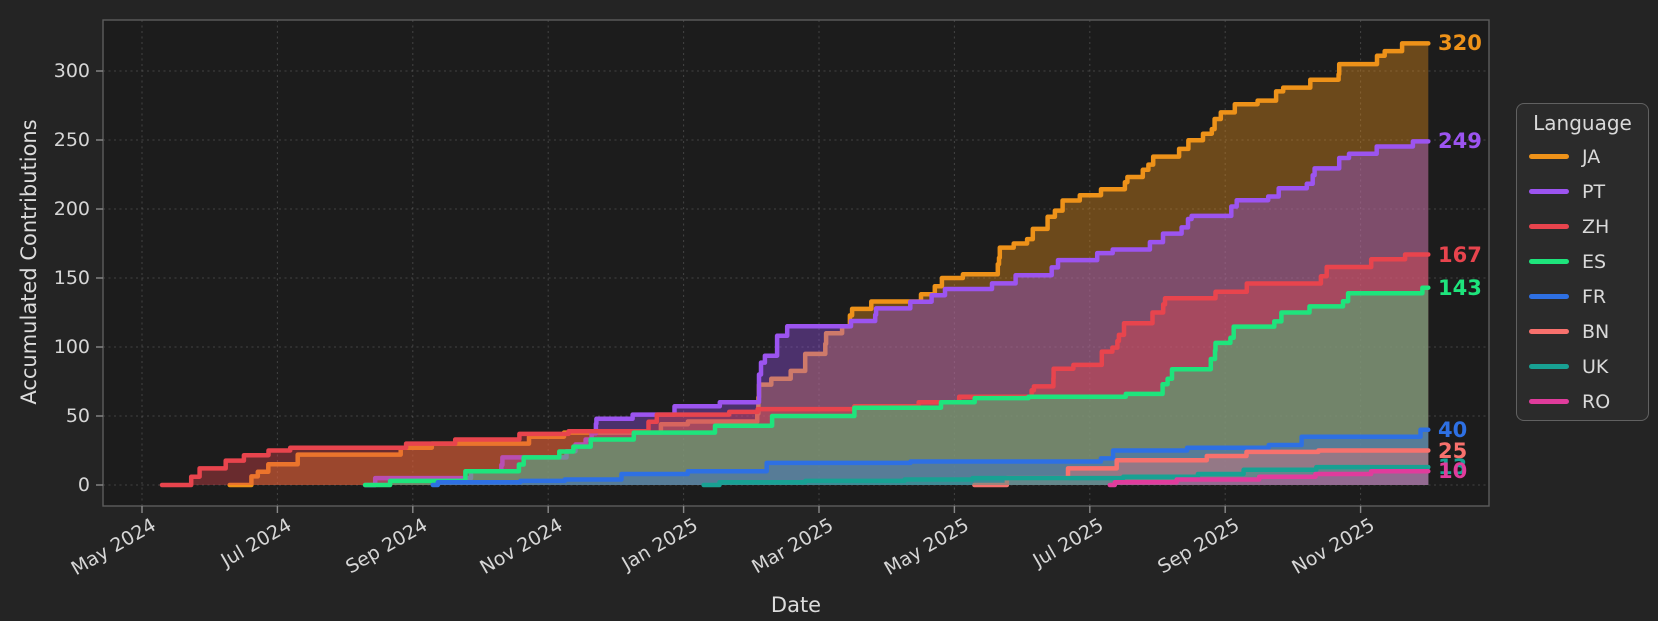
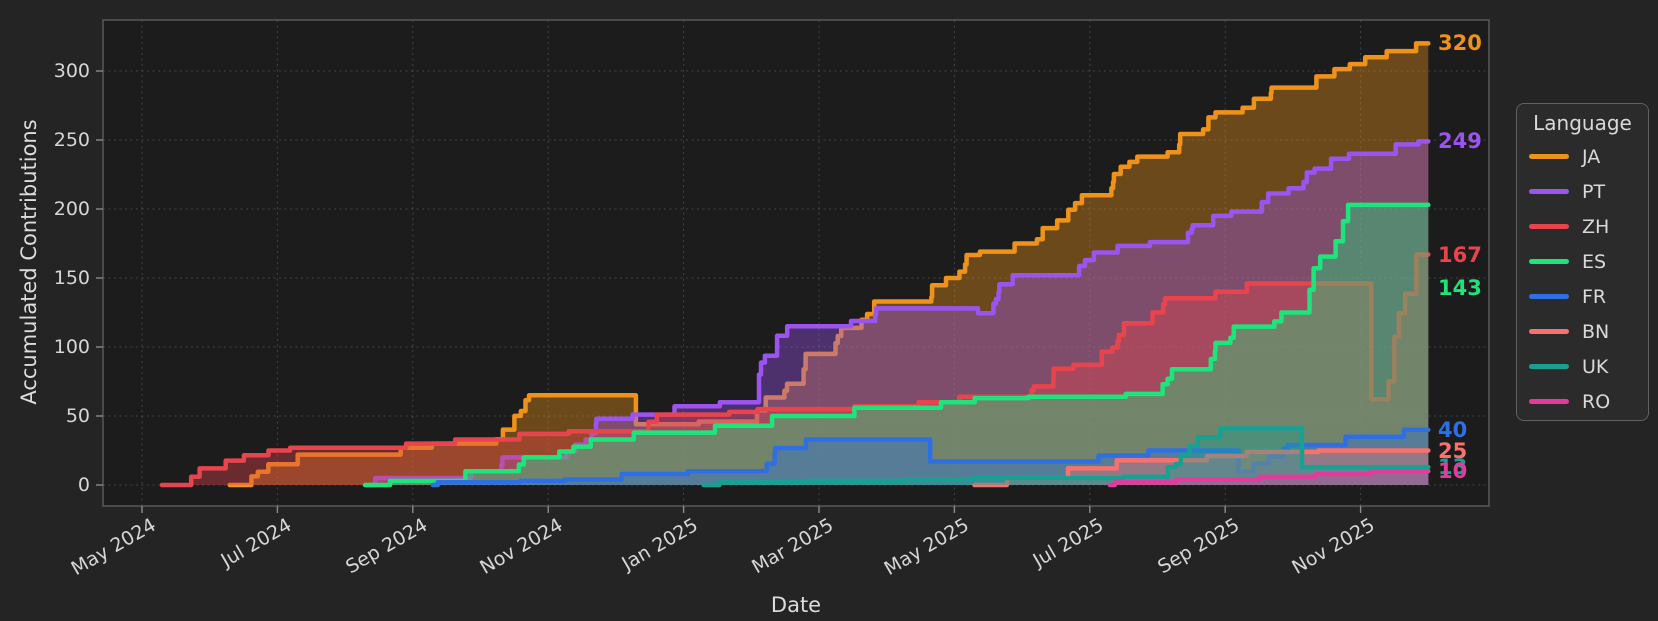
JA/Nov 2024: 35 -> 65
FR/Mar 2025: 16 -> 33
PT/May 2025: 142 -> 115
FR/Sep 2025: 27 -> 6
UK/Sep 2025: 8 -> 41
ZH/Nov 2025: 158 -> 41
ES/Nov 2025: 139 -> 203
